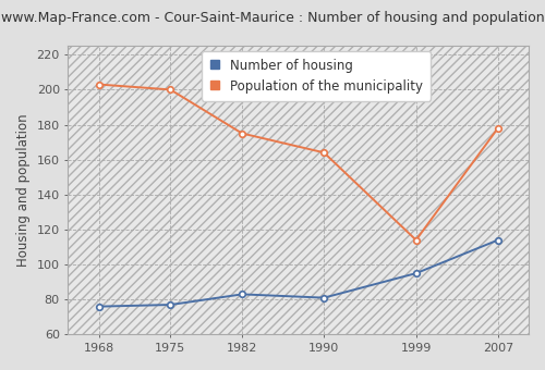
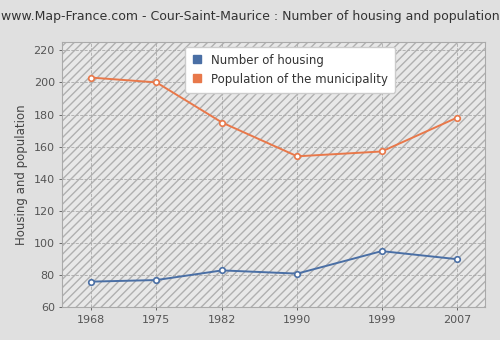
Population of the municipality/1990: 164 -> 154
Population of the municipality/1999: 114 -> 157
Number of housing/2007: 114 -> 90
